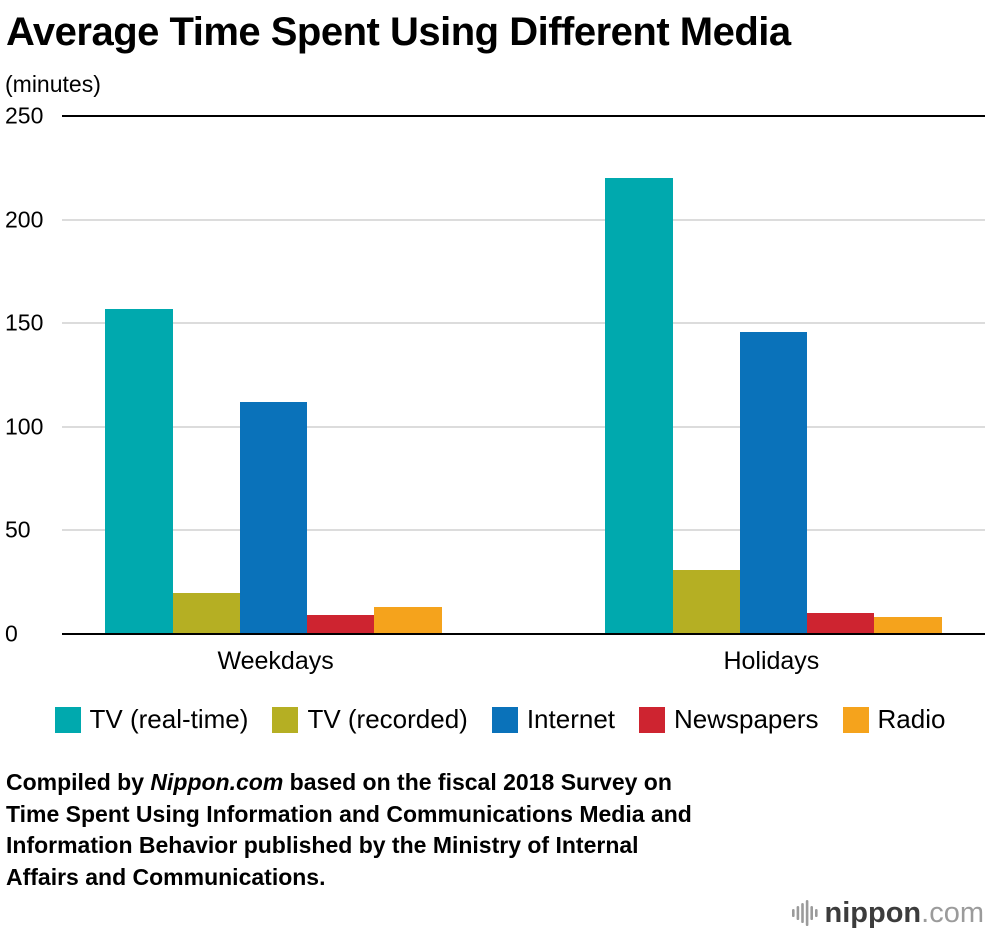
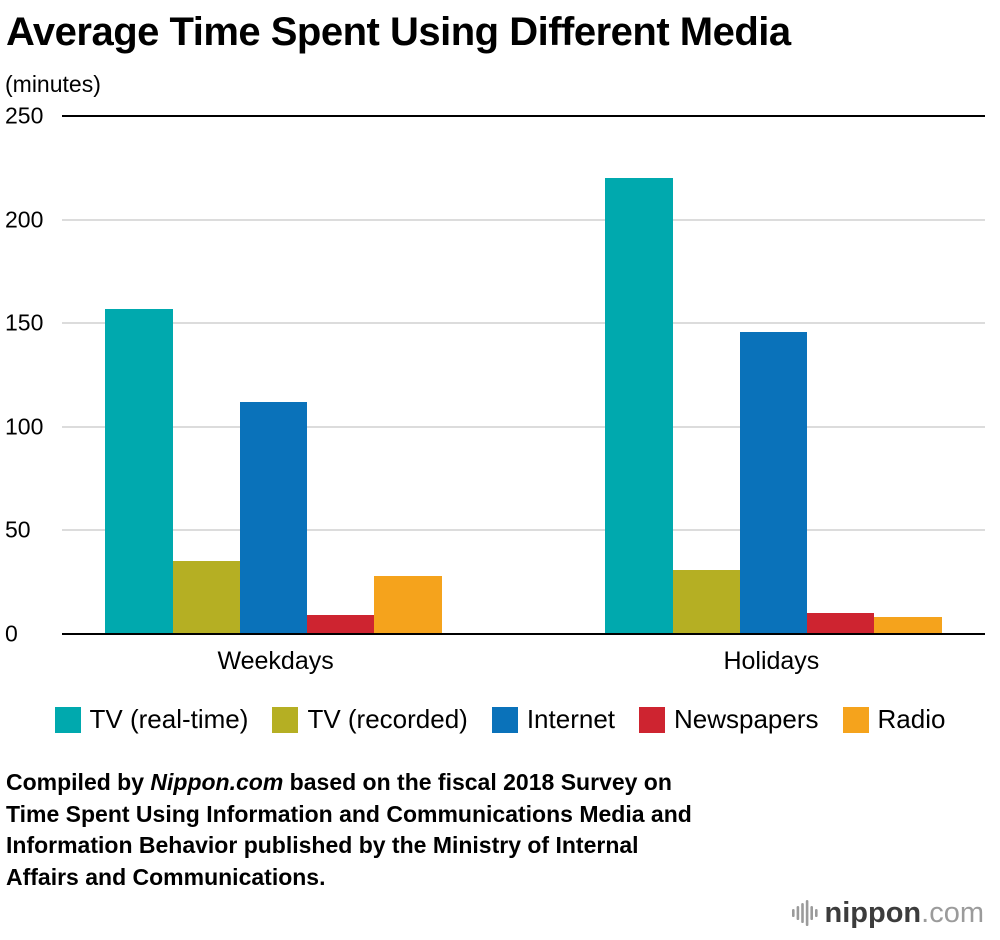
TV (recorded)/Weekdays: 20 -> 35
Radio/Weekdays: 13 -> 28
